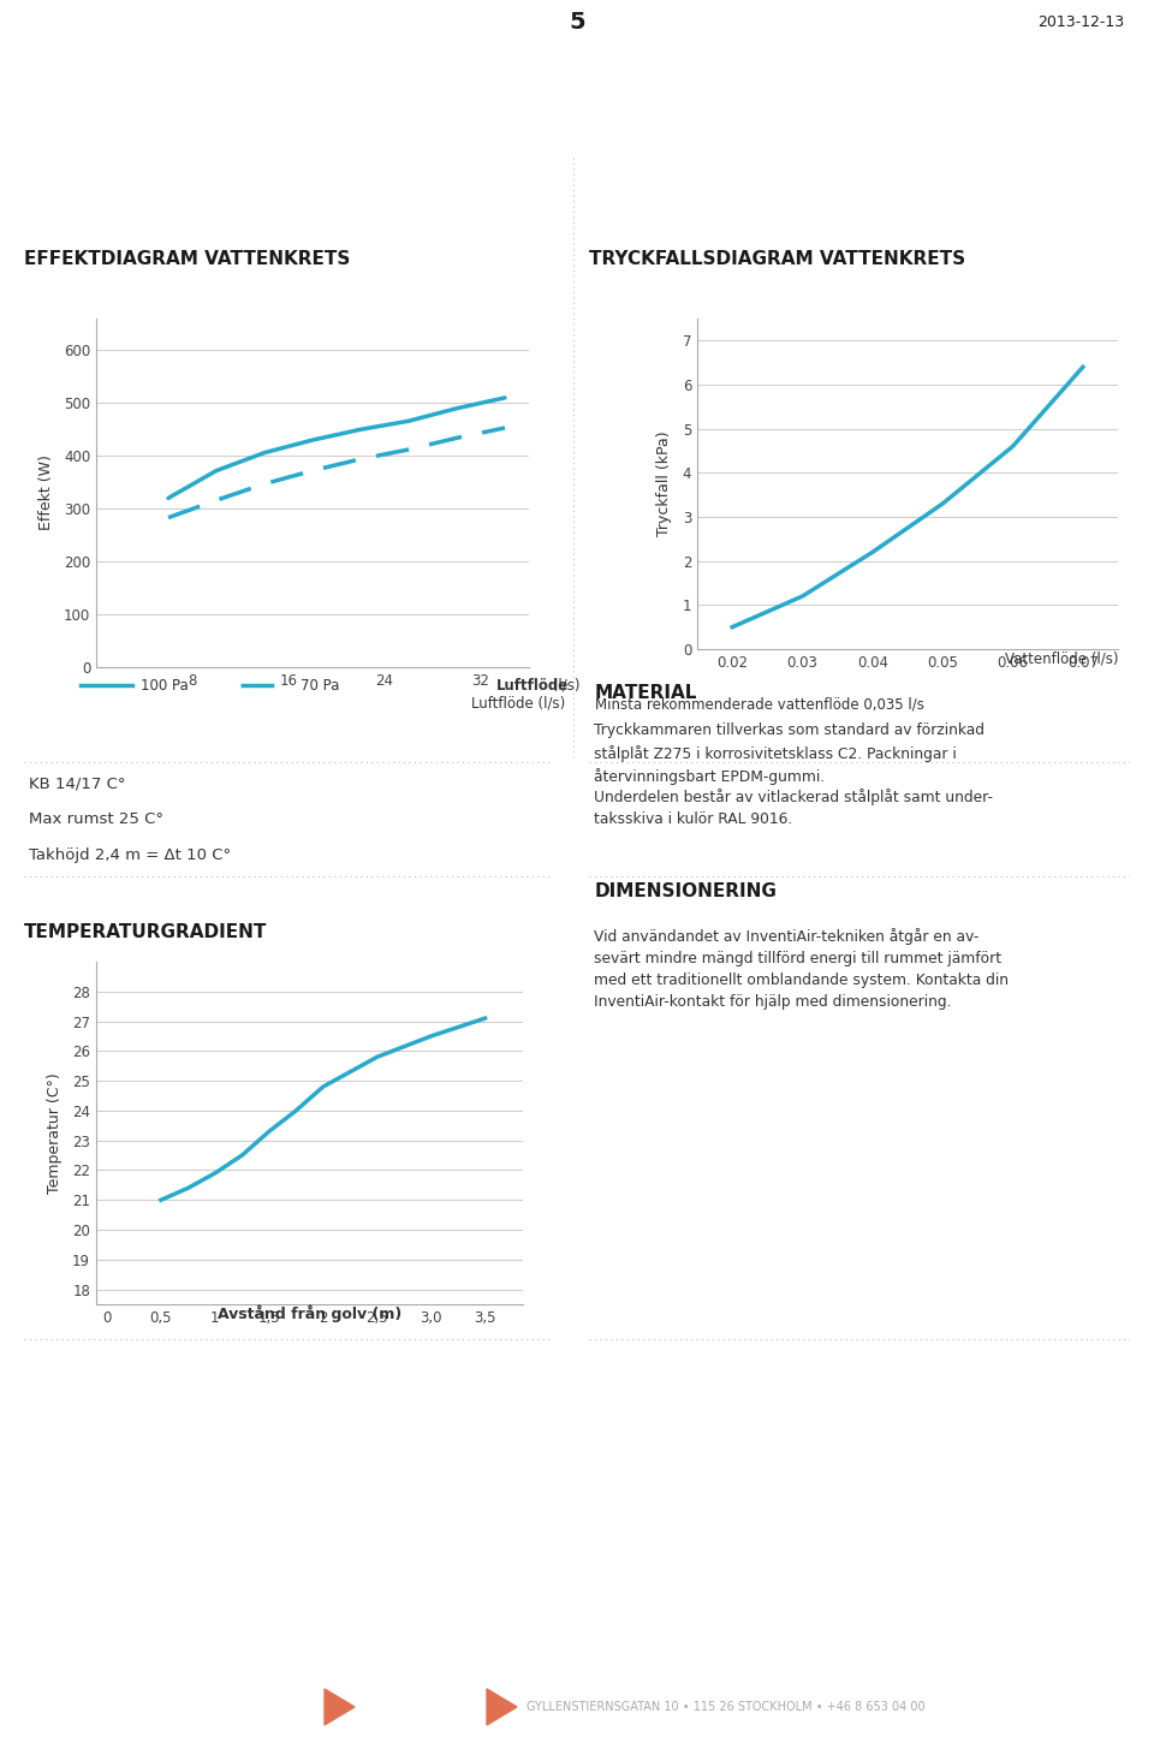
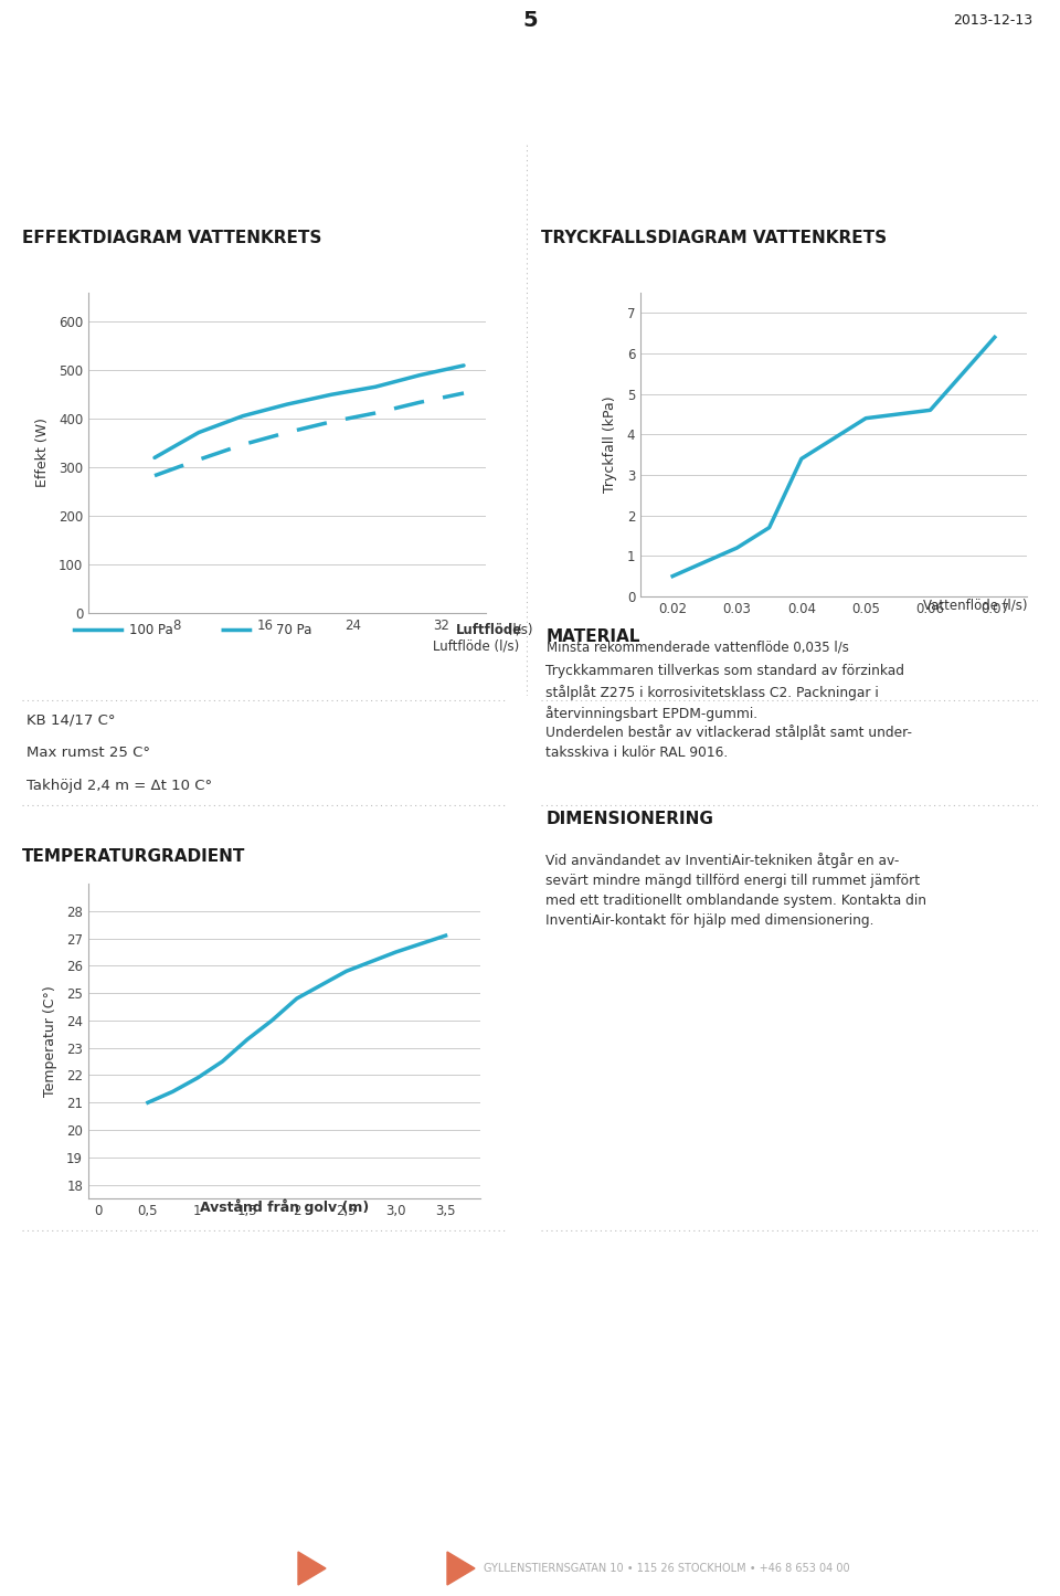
0.04: 2.20 -> 3.40
0.05: 3.30 -> 4.40
